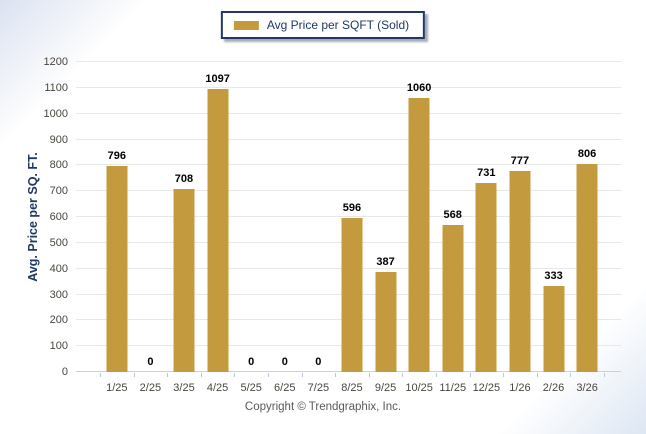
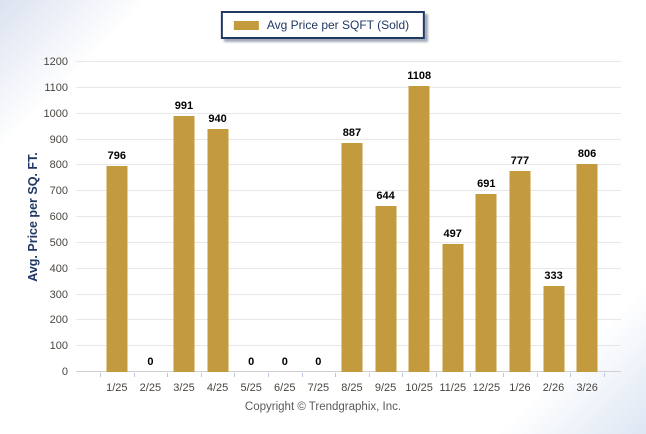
3/25: 708 -> 991
4/25: 1097 -> 940
8/25: 596 -> 887
9/25: 387 -> 644
10/25: 1060 -> 1108
11/25: 568 -> 497
12/25: 731 -> 691
